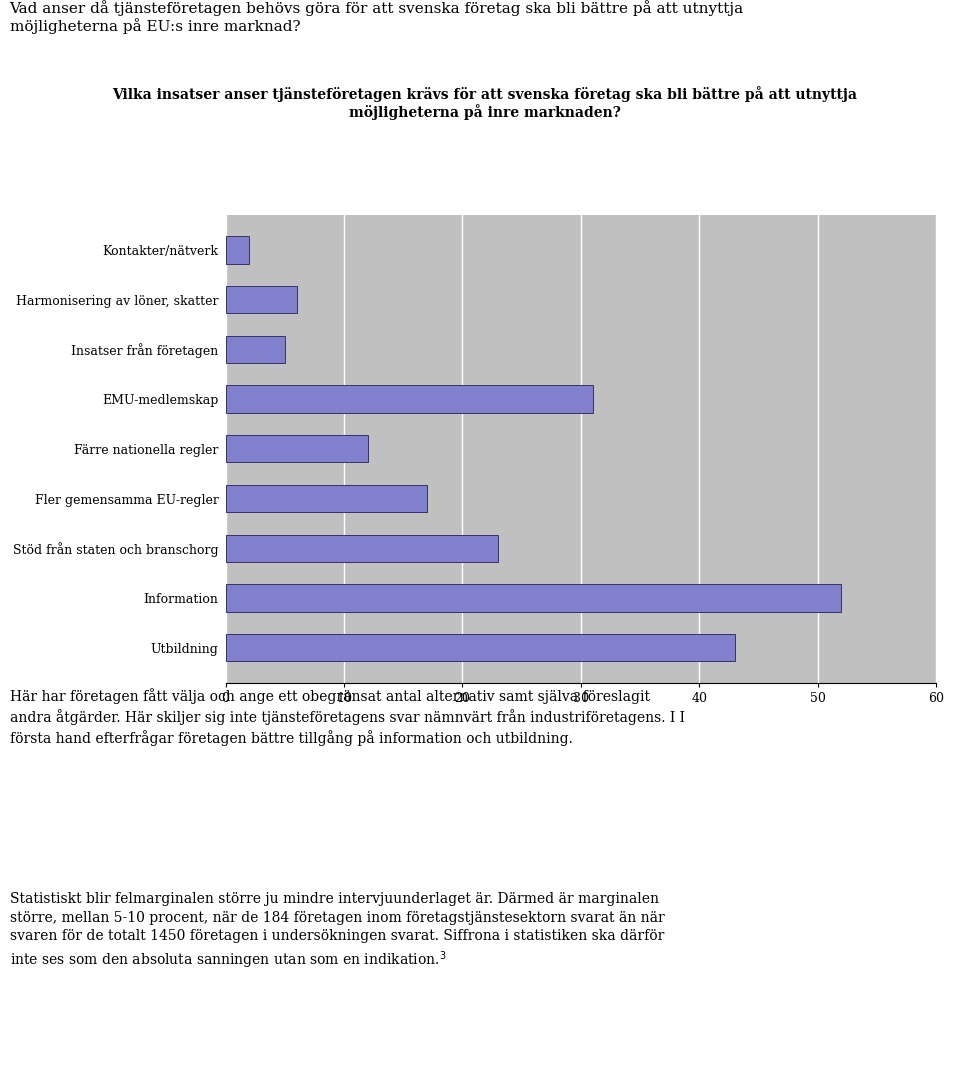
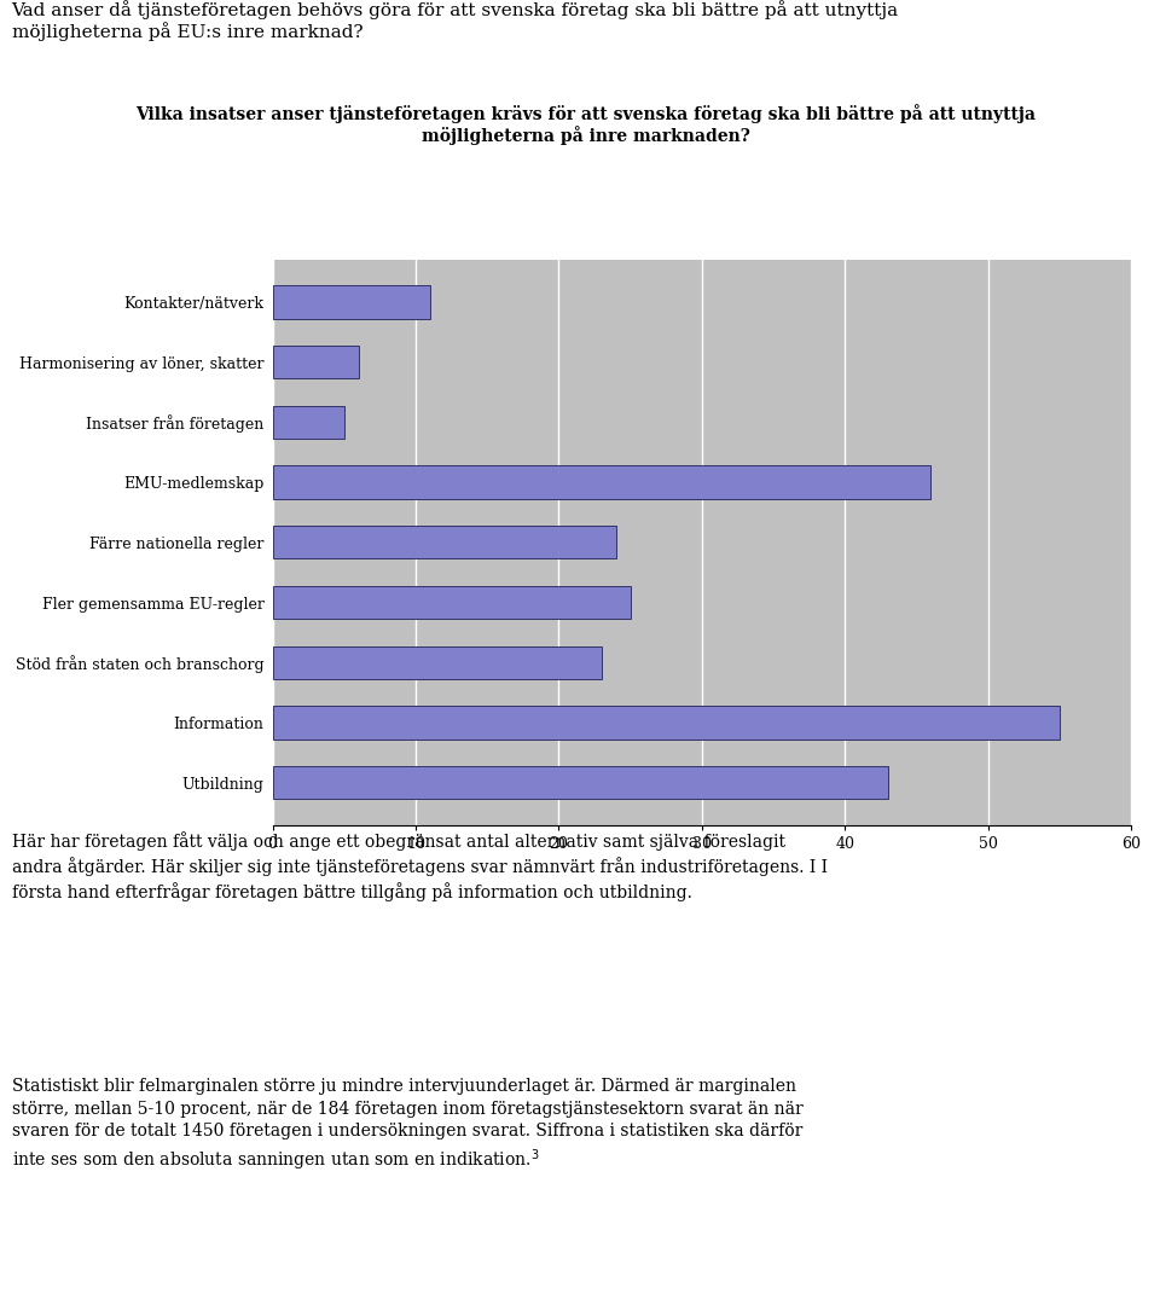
Kontakter/nätverk: 2 -> 11
EMU-medlemskap: 31 -> 46
Färre nationella regler: 12 -> 24
Fler gemensamma EU-regler: 17 -> 25
Information: 52 -> 55
